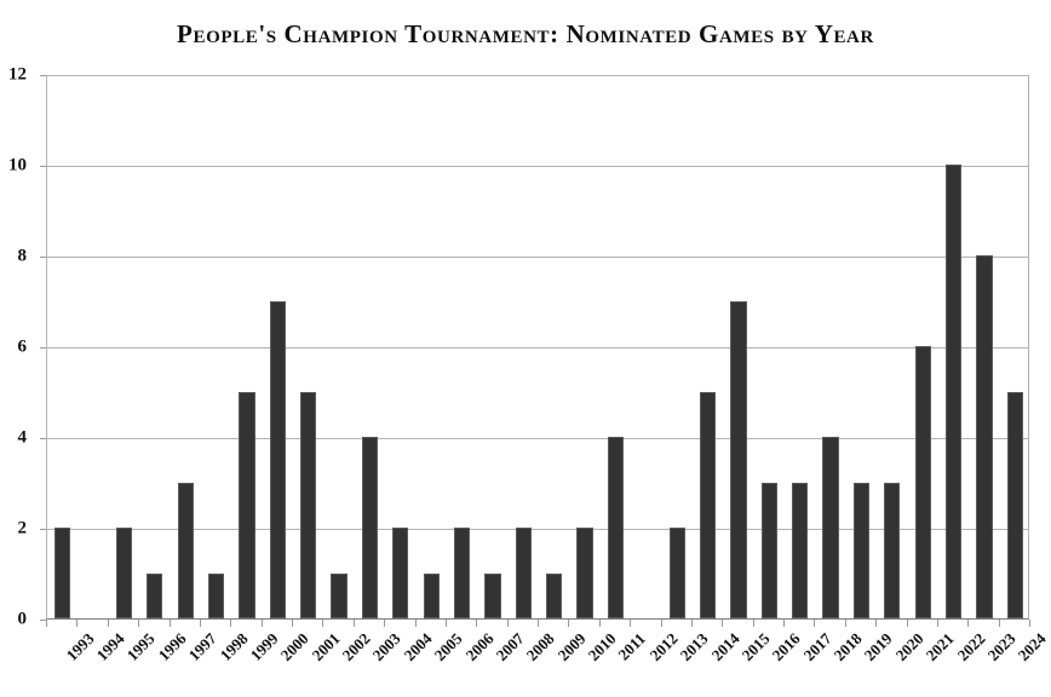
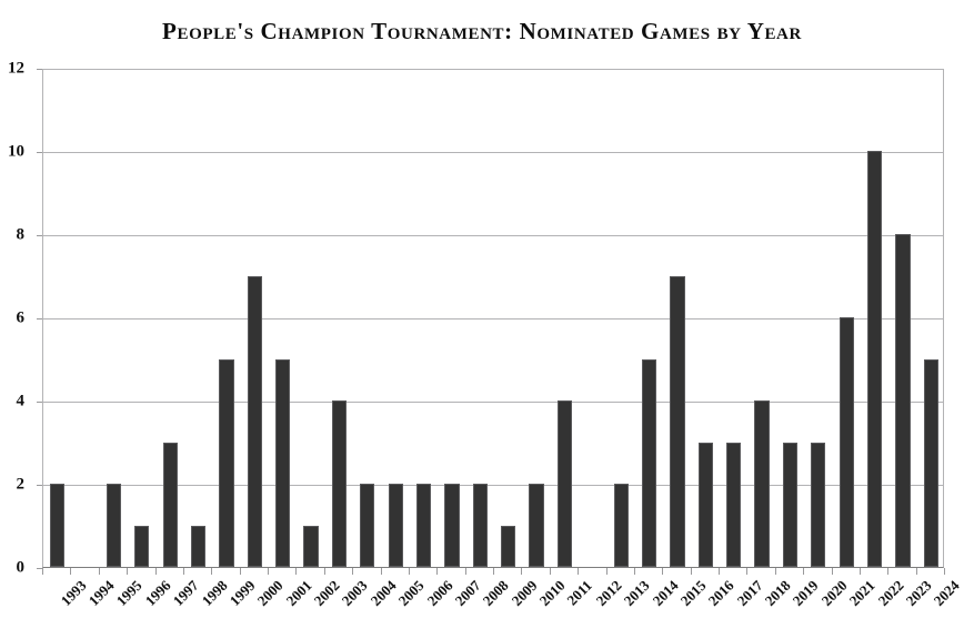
2005: 1 -> 2
2007: 1 -> 2
